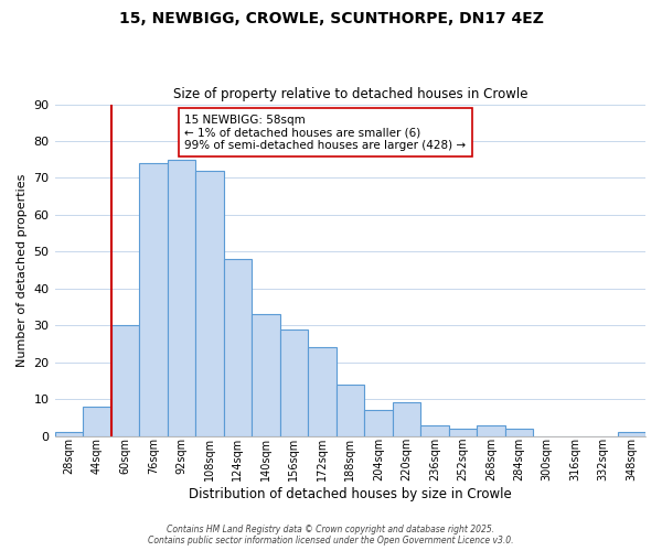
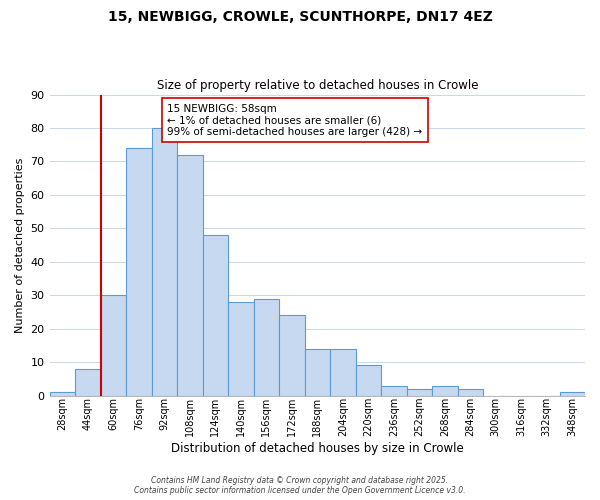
92sqm: 75 -> 80
140sqm: 33 -> 28
204sqm: 7 -> 14
